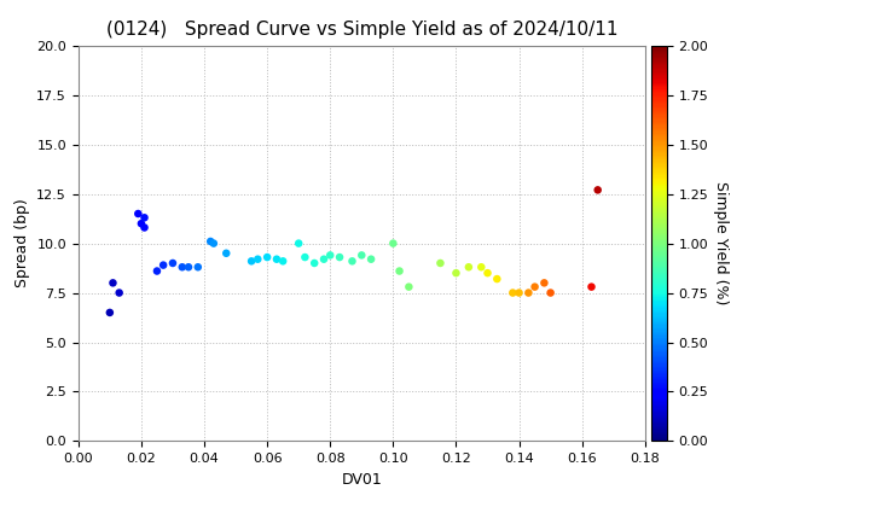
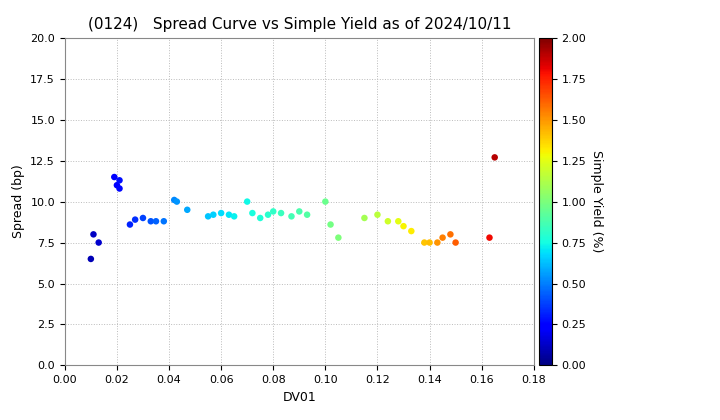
0.12: 8.5 -> 9.2
